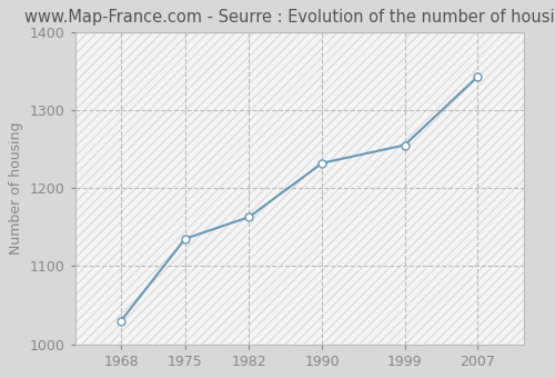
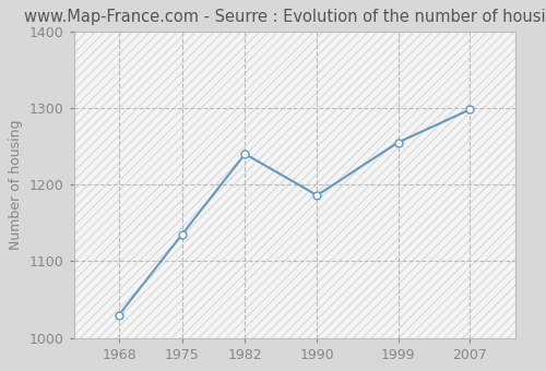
1982: 1163 -> 1240
1990: 1232 -> 1186
2007: 1343 -> 1298
